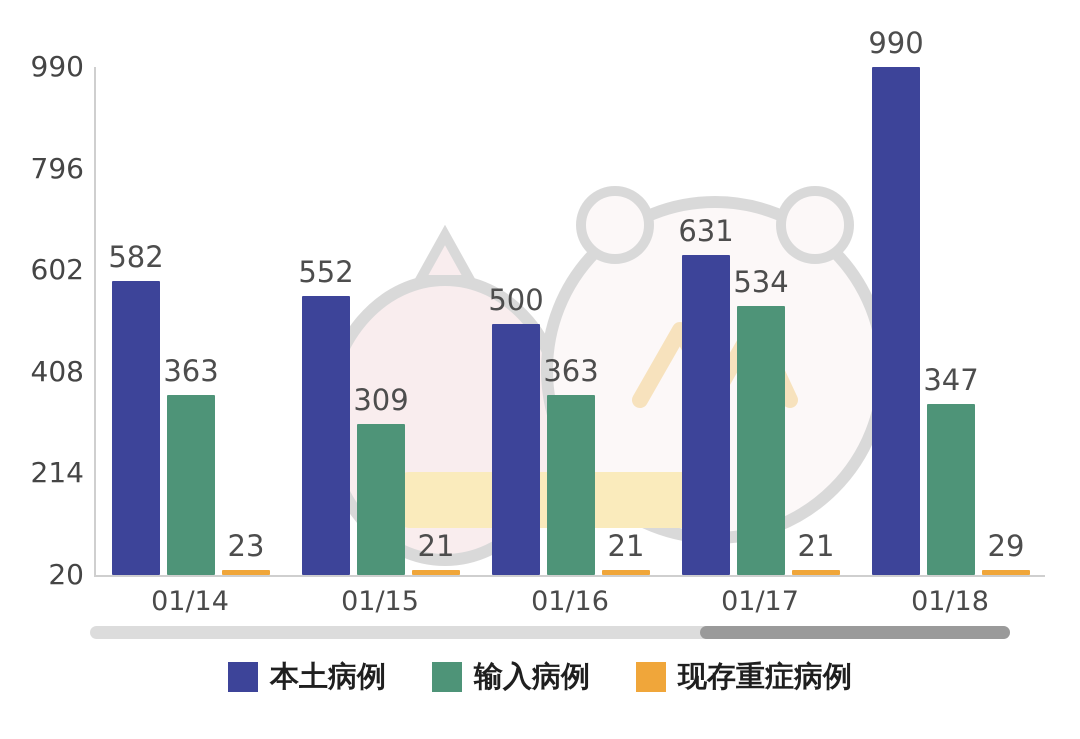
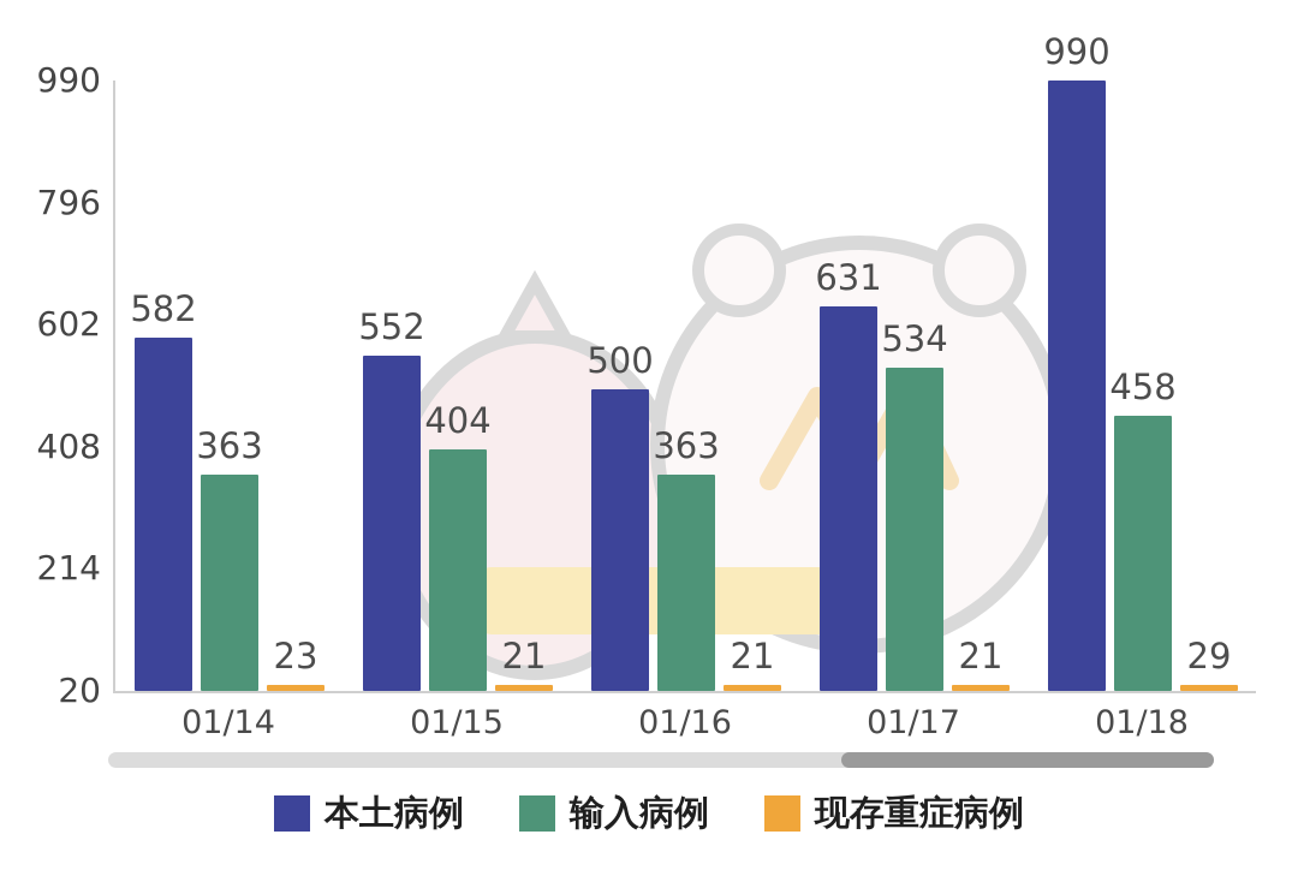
输入病例/01/15: 309 -> 404
输入病例/01/18: 347 -> 458
